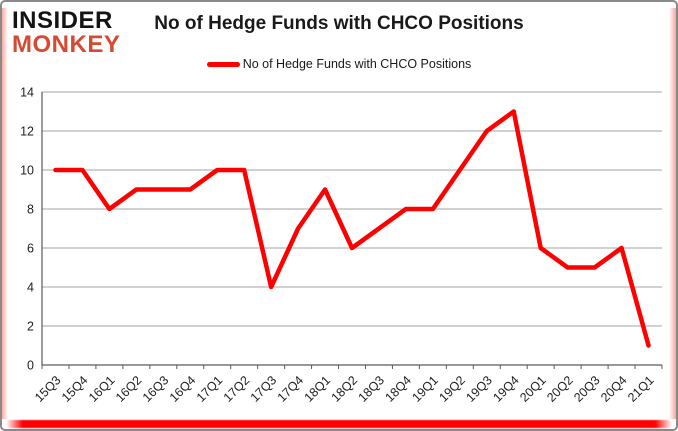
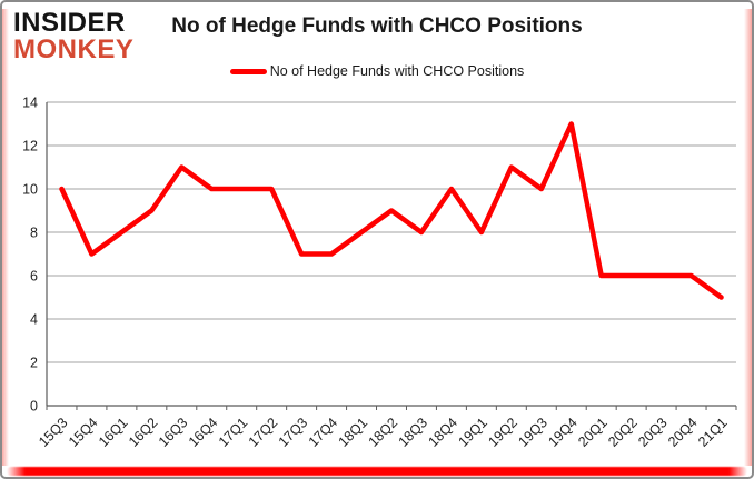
15Q4: 10 -> 7
16Q3: 9 -> 11
16Q4: 9 -> 10
17Q3: 4 -> 7
18Q1: 9 -> 8
18Q2: 6 -> 9
18Q3: 7 -> 8
18Q4: 8 -> 10
19Q2: 10 -> 11
19Q3: 12 -> 10
20Q2: 5 -> 6
20Q3: 5 -> 6
21Q1: 1 -> 5
